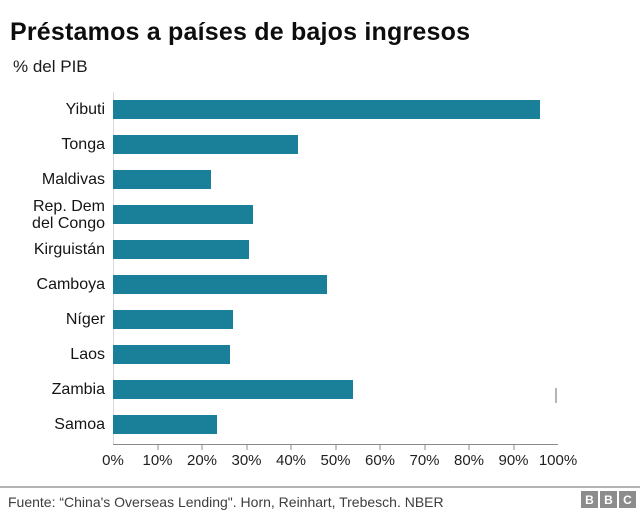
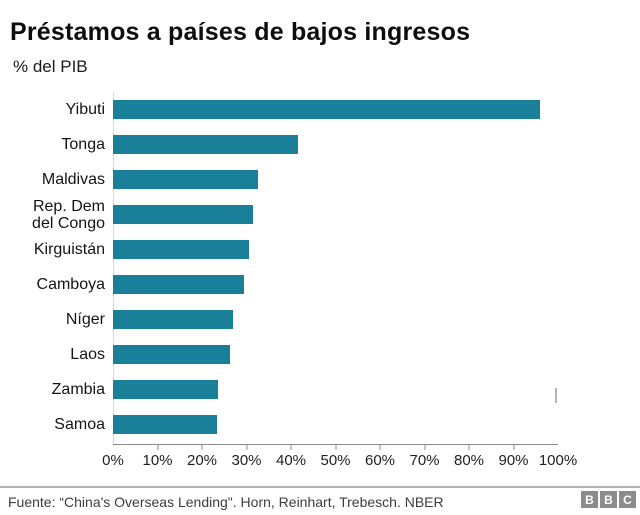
Maldivas: 22% -> 32%
Camboya: 48% -> 30%
Zambia: 54% -> 24%
